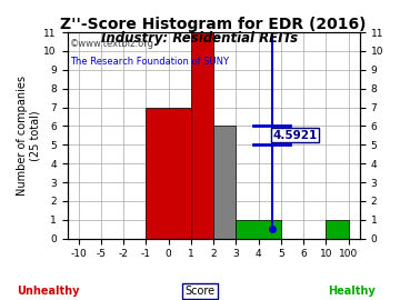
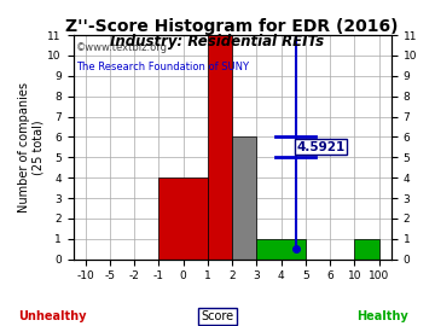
0: 7 -> 4
